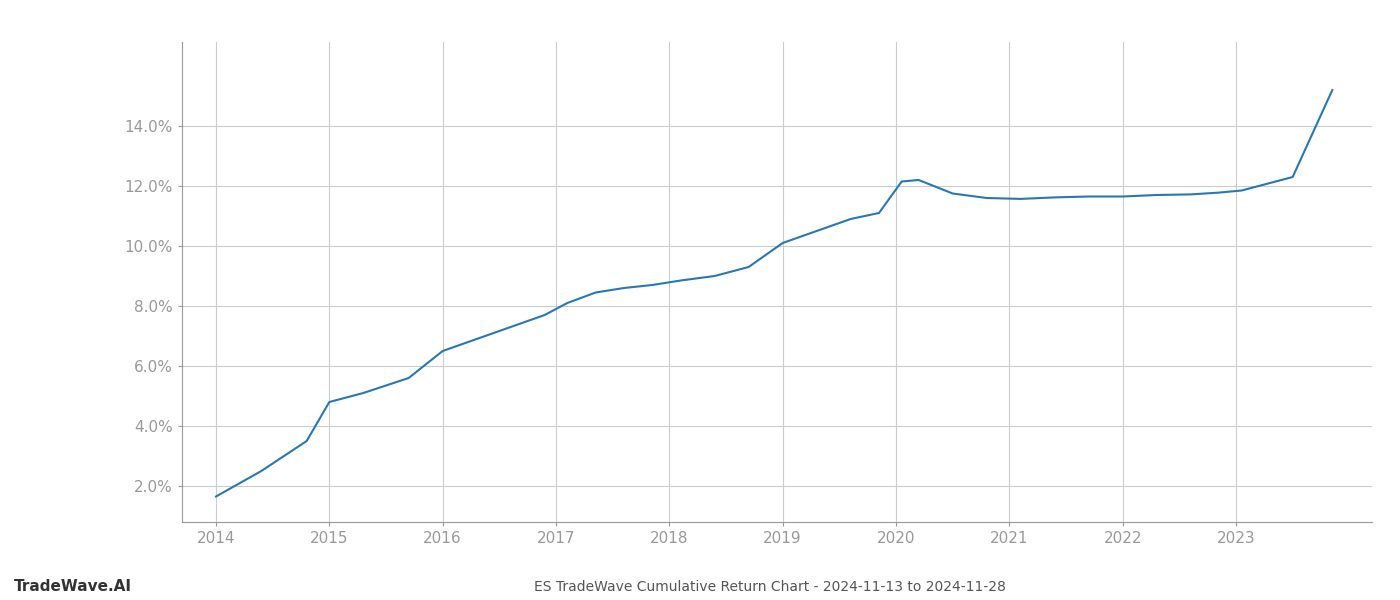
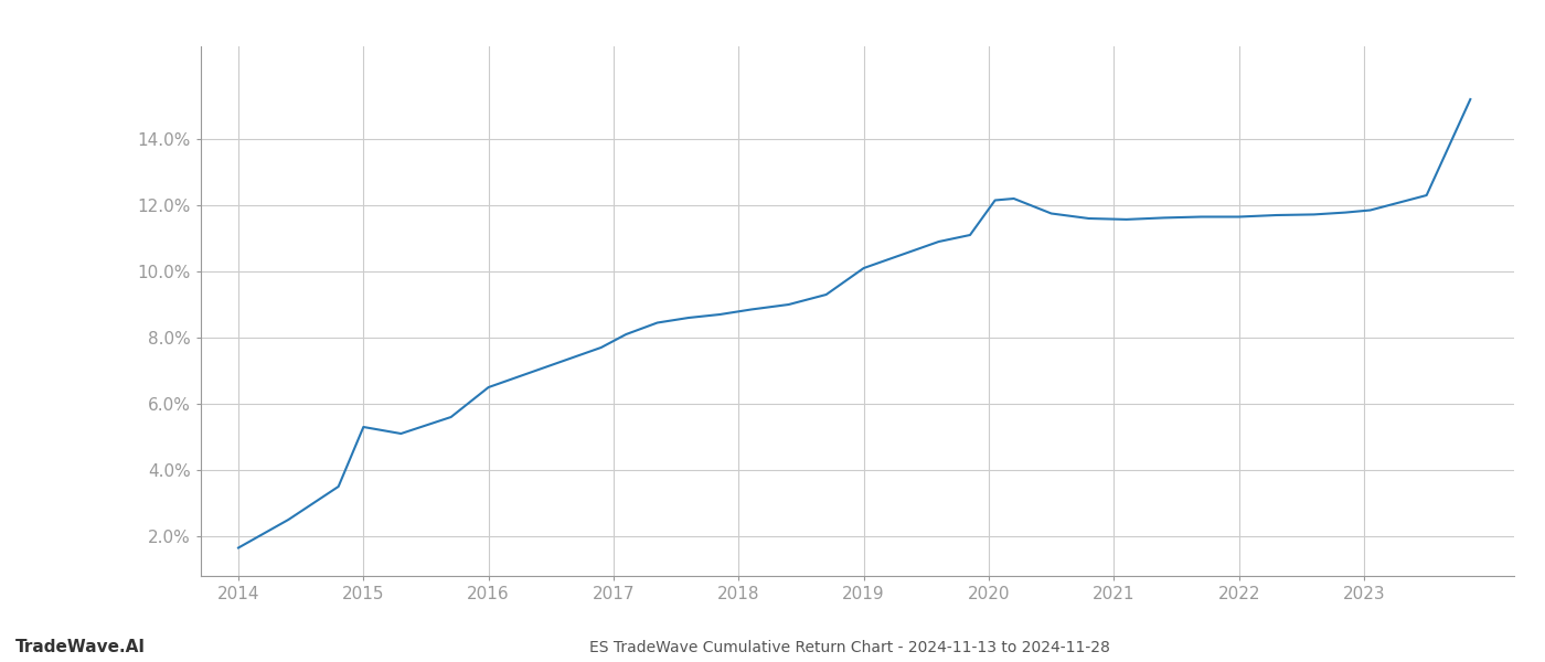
2015: 4.80% -> 5.30%
